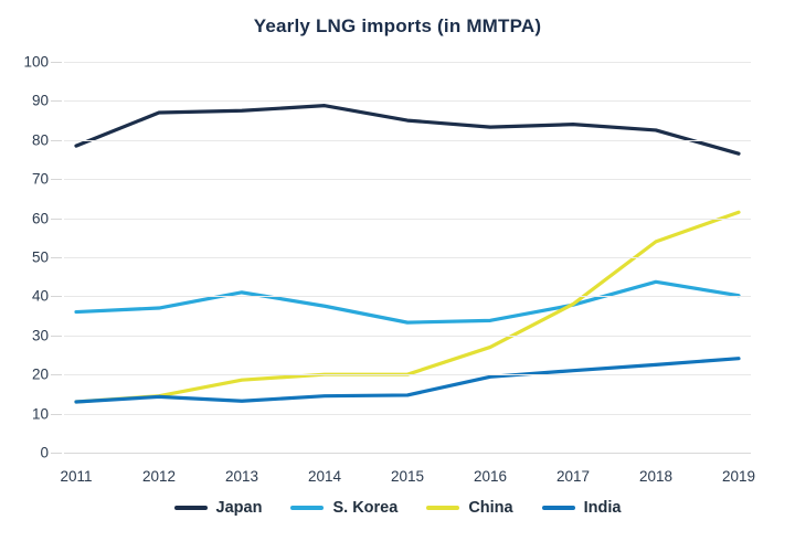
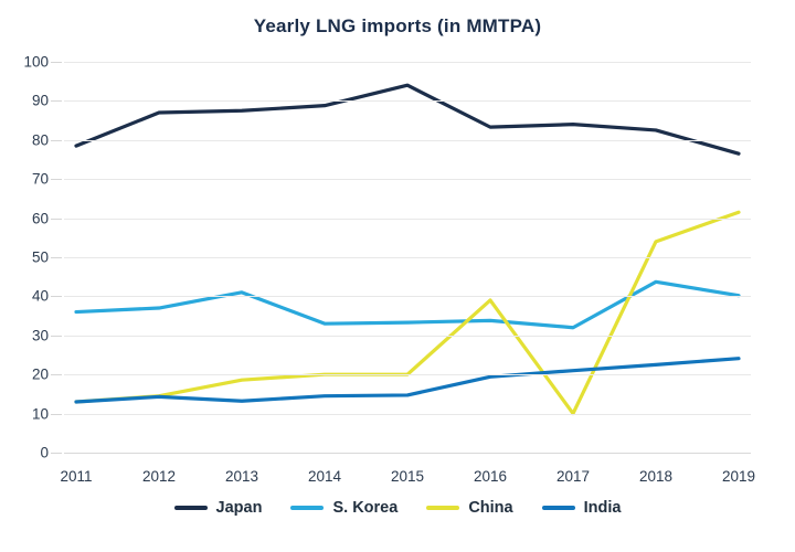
S. Korea/2014: 38 -> 33
Japan/2015: 85 -> 94
China/2016: 27 -> 39
S. Korea/2017: 38 -> 32
China/2017: 38 -> 10
